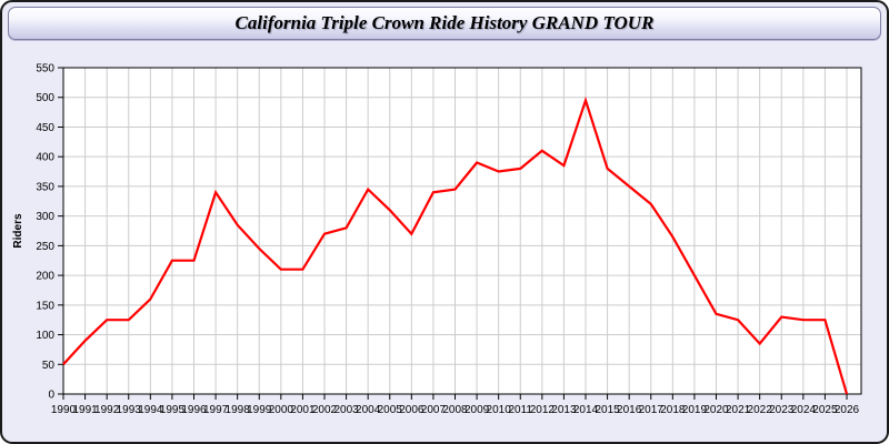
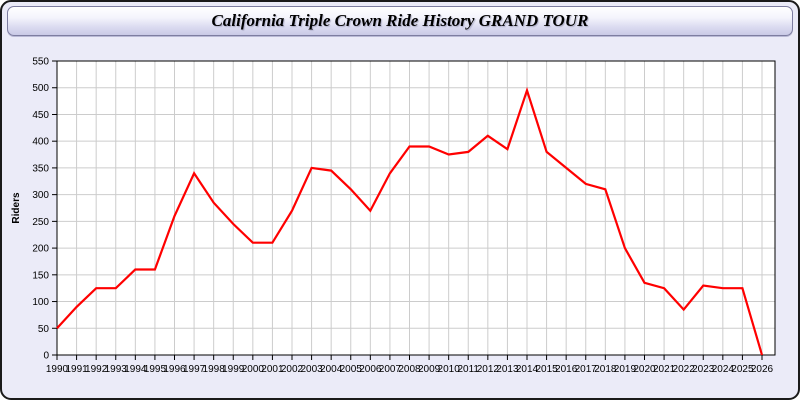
1995: 220 -> 160
1996: 220 -> 260
2003: 280 -> 350
2008: 340 -> 390
2018: 260 -> 310
